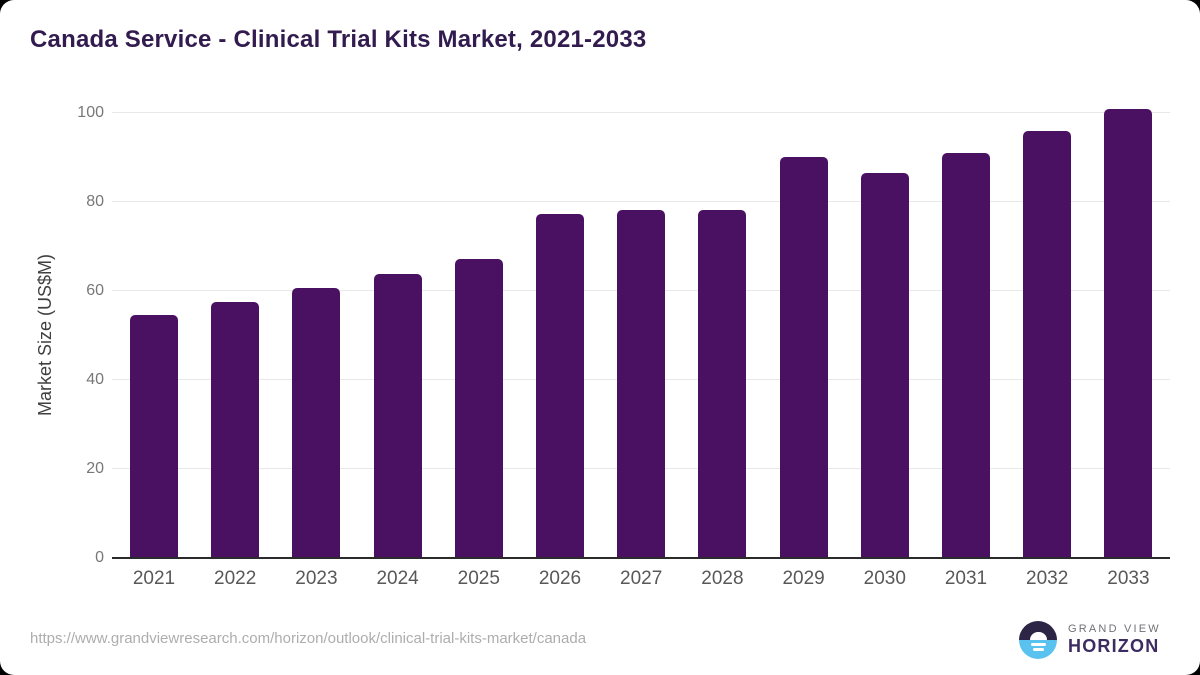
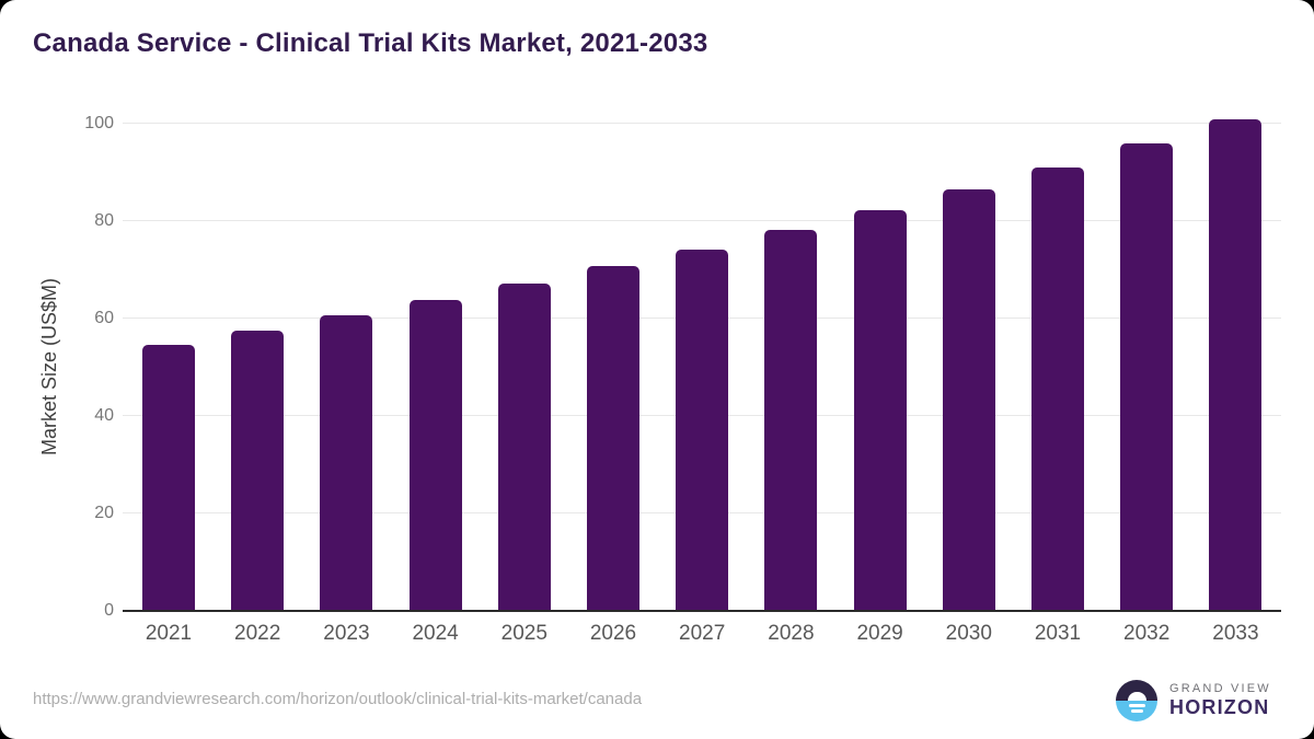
2026: 77 -> 71
2027: 78 -> 74
2029: 90 -> 82
